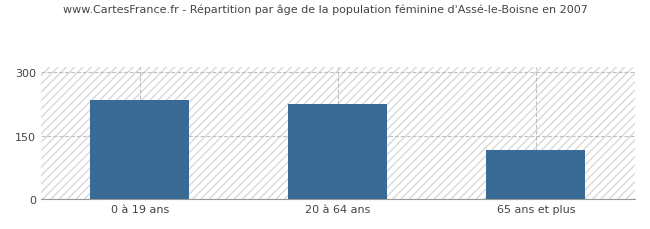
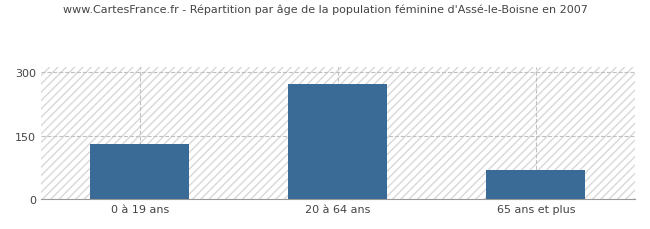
0 à 19 ans: 235 -> 130
20 à 64 ans: 225 -> 272
65 ans et plus: 115 -> 68
